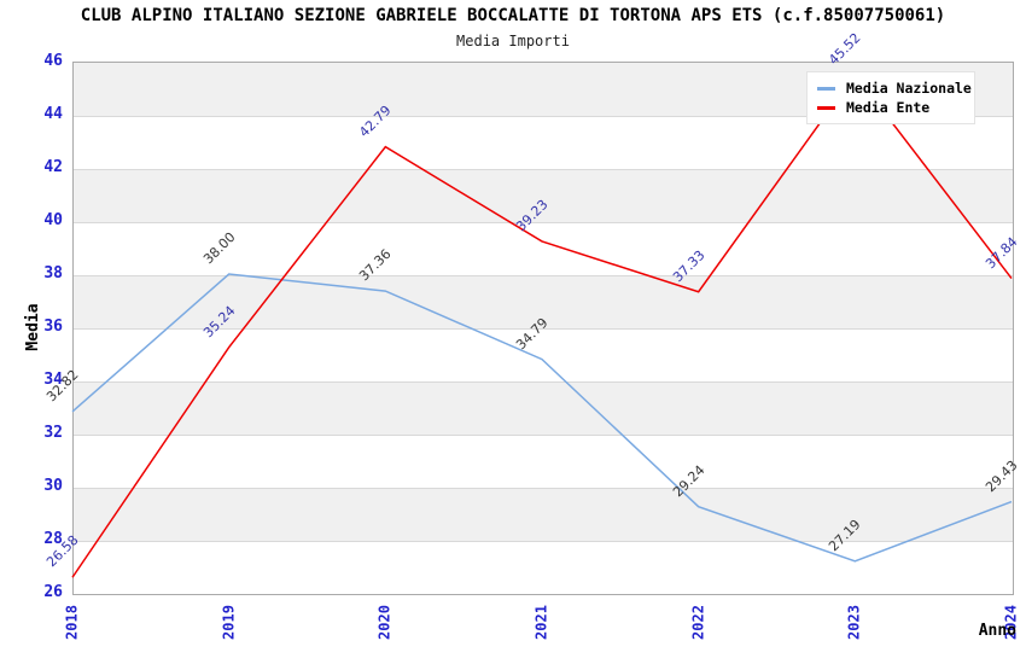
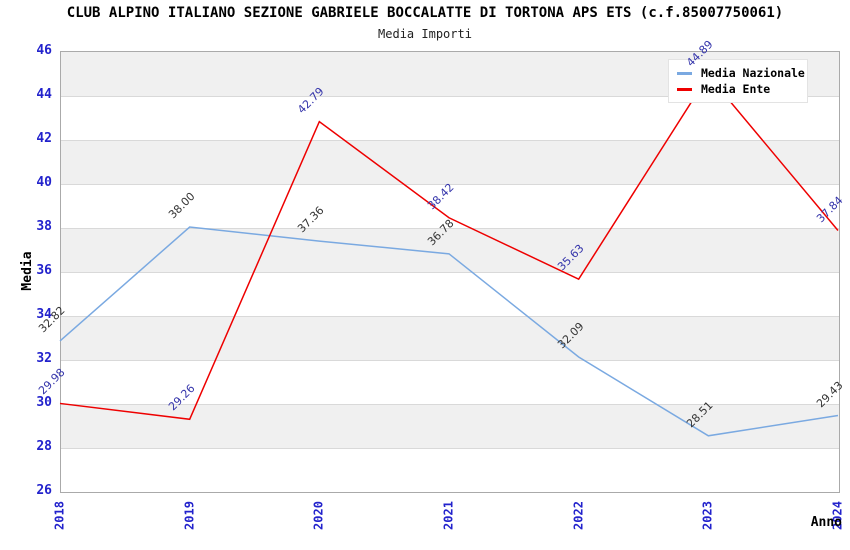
Media Ente/2018: 26.58 -> 29.98
Media Ente/2019: 35.24 -> 29.26
Media Nazionale/2021: 34.79 -> 36.78
Media Ente/2021: 39.23 -> 38.42
Media Nazionale/2022: 29.24 -> 32.09
Media Ente/2022: 37.33 -> 35.63
Media Nazionale/2023: 27.19 -> 28.51
Media Ente/2023: 45.52 -> 44.89
